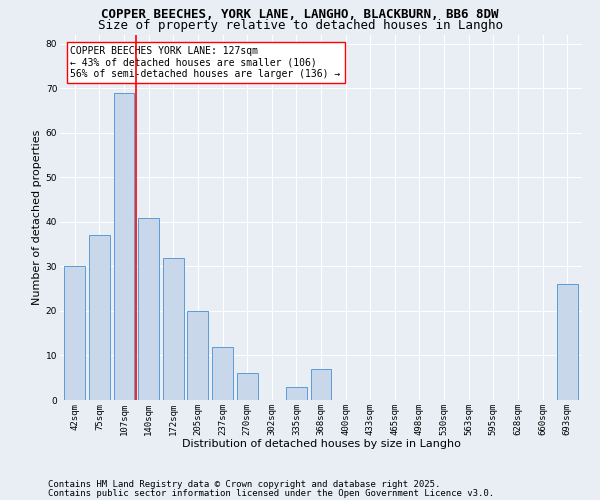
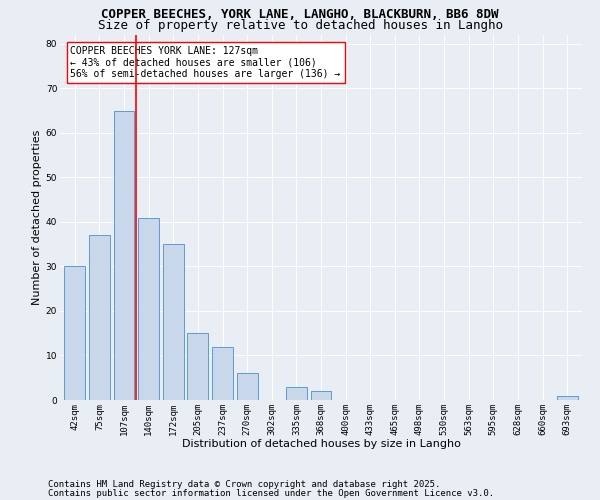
107sqm: 69 -> 65
172sqm: 32 -> 35
205sqm: 20 -> 15
368sqm: 7 -> 2
693sqm: 26 -> 1
